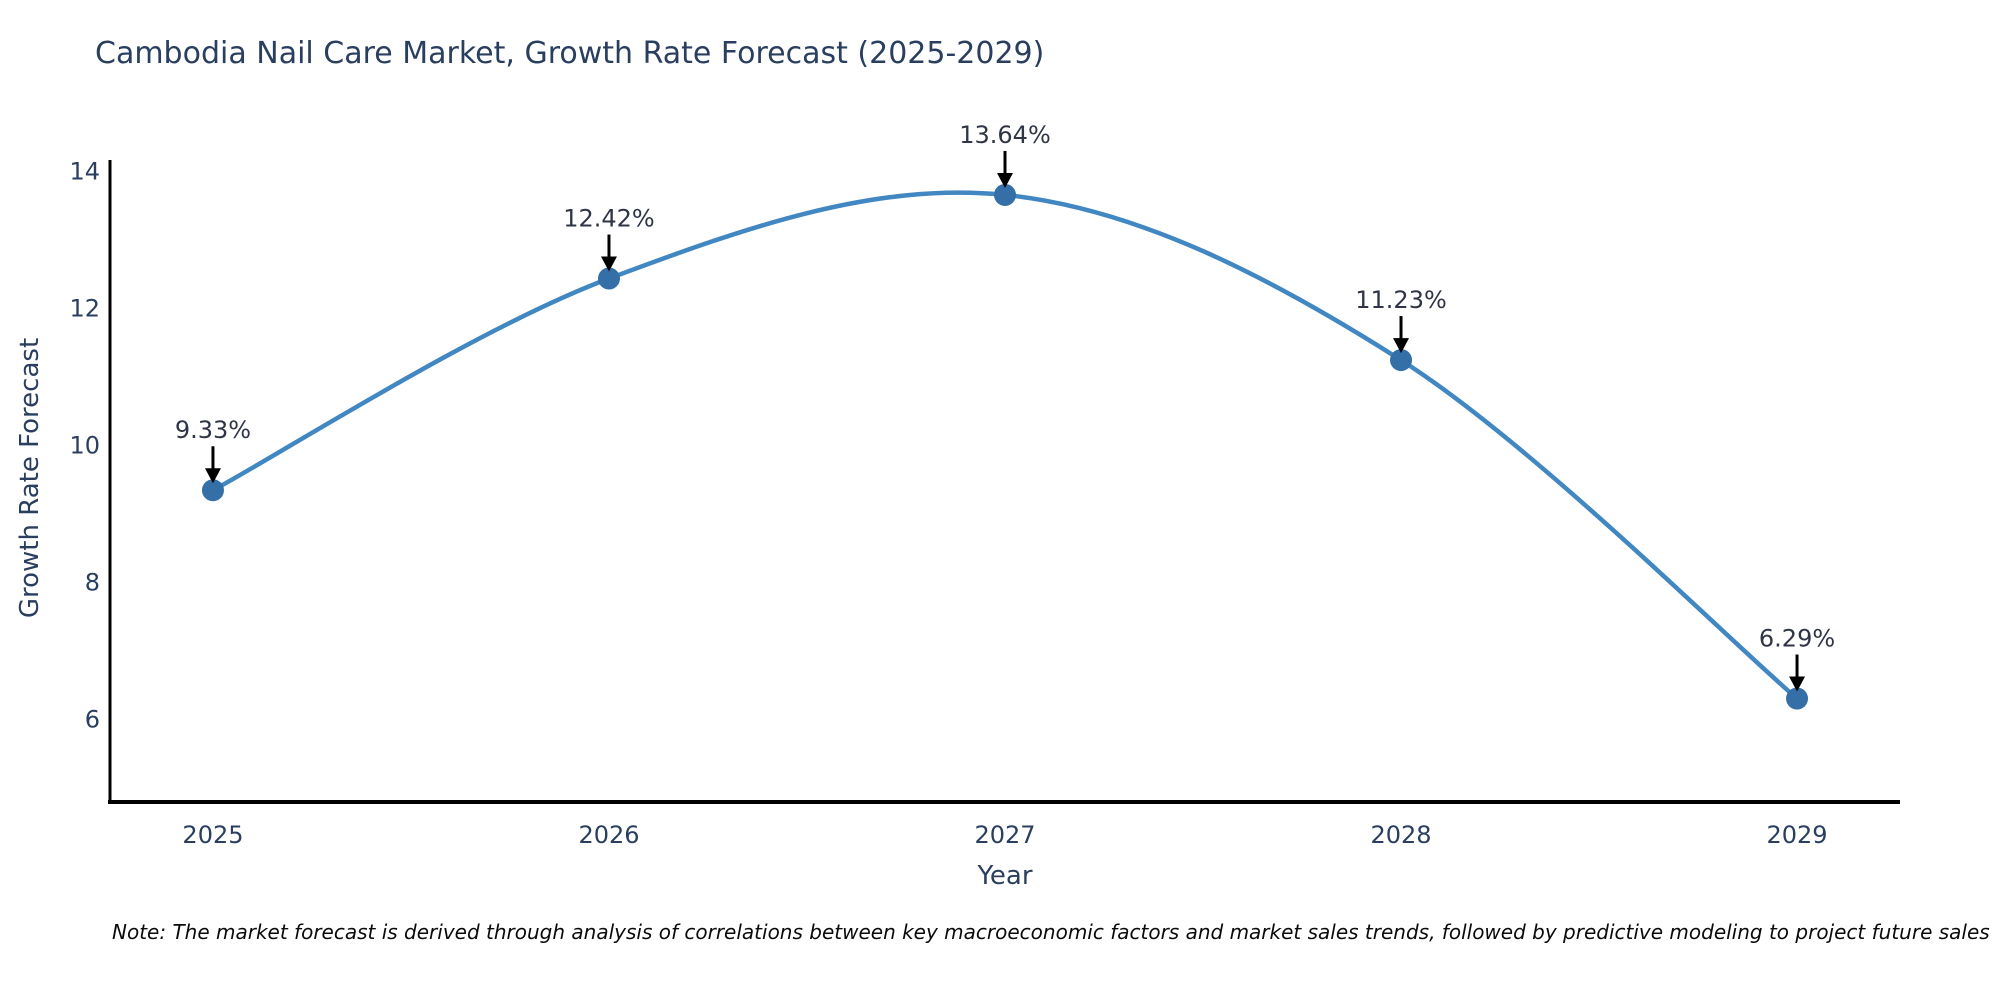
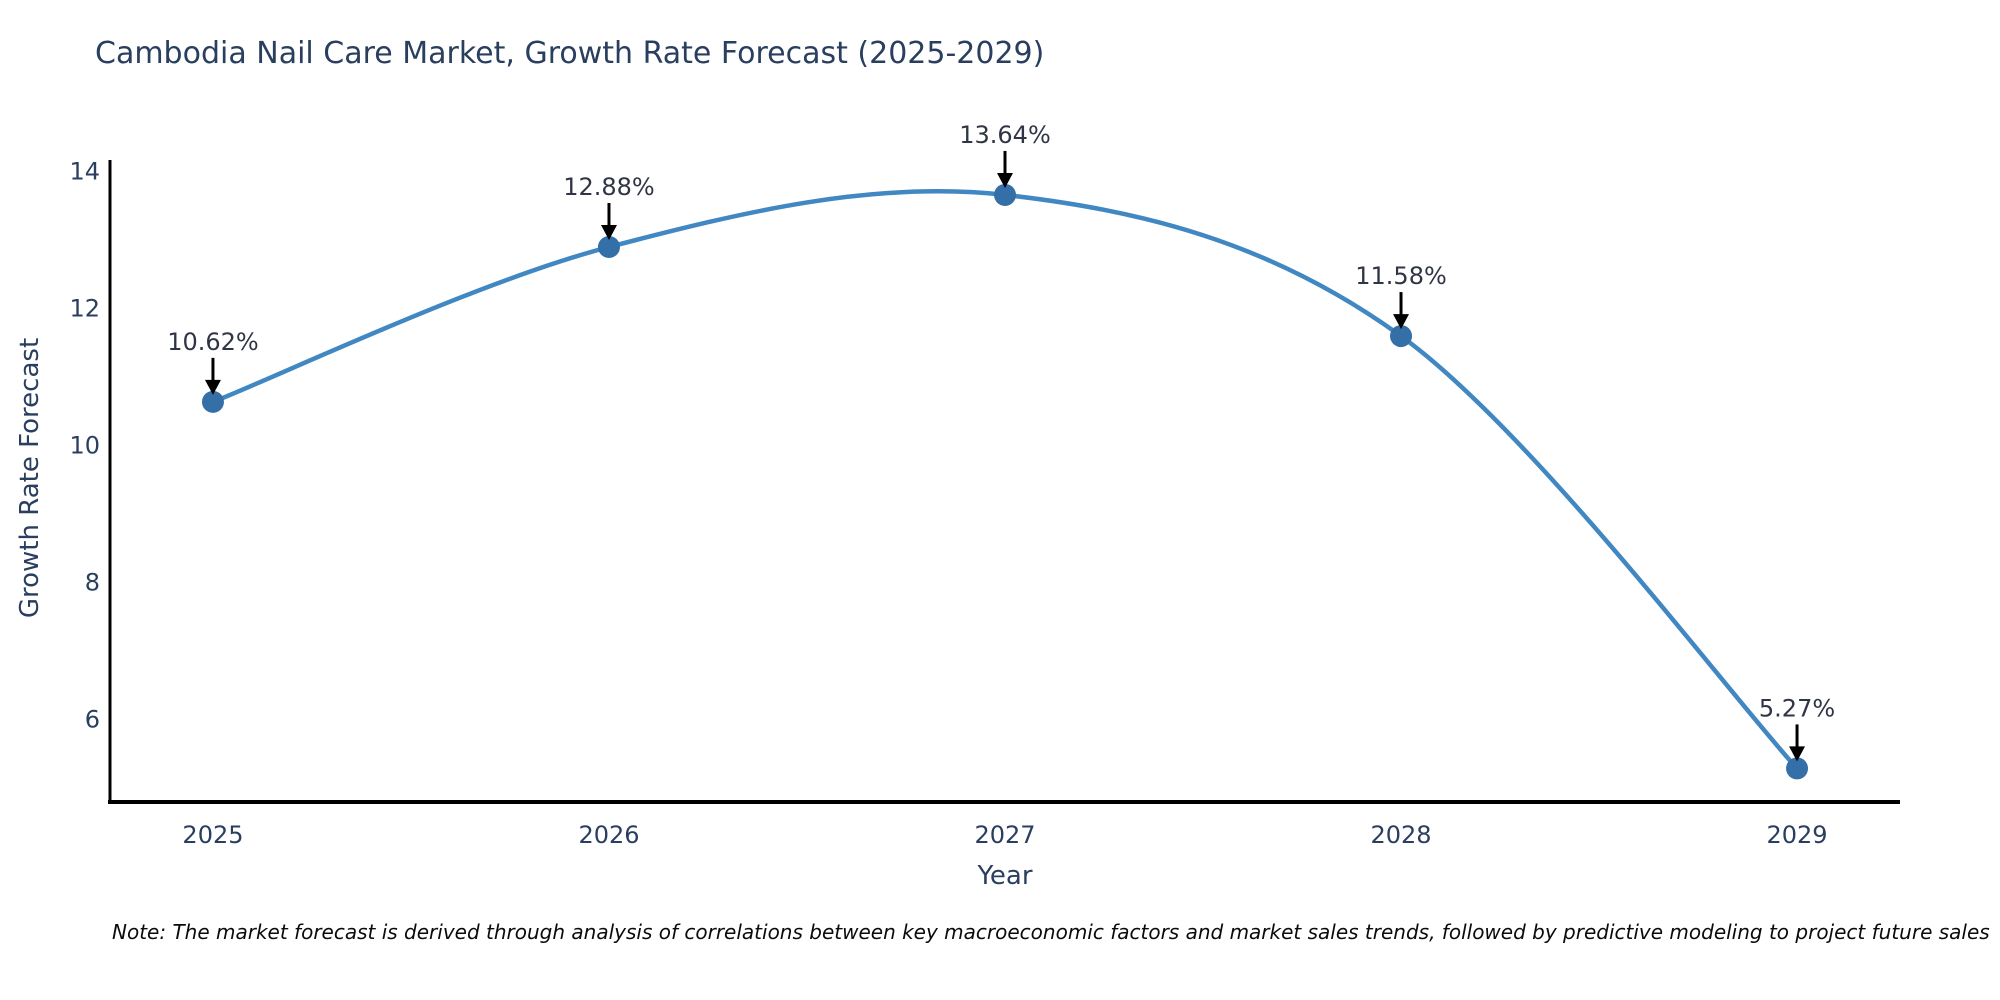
2025: 9.33% -> 10.62%
2026: 12.42% -> 12.88%
2028: 11.23% -> 11.58%
2029: 6.29% -> 5.27%
